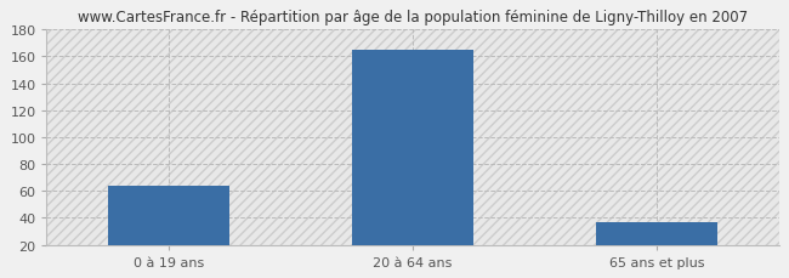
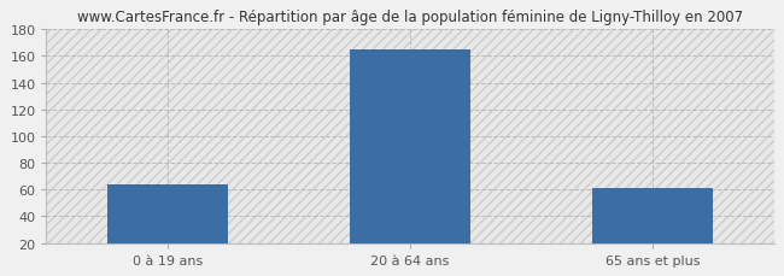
65 ans et plus: 37 -> 61
